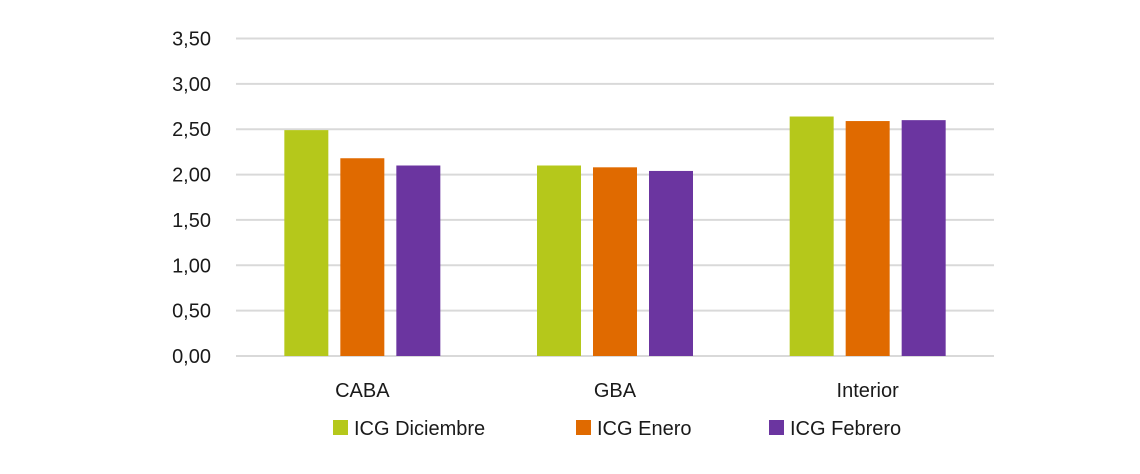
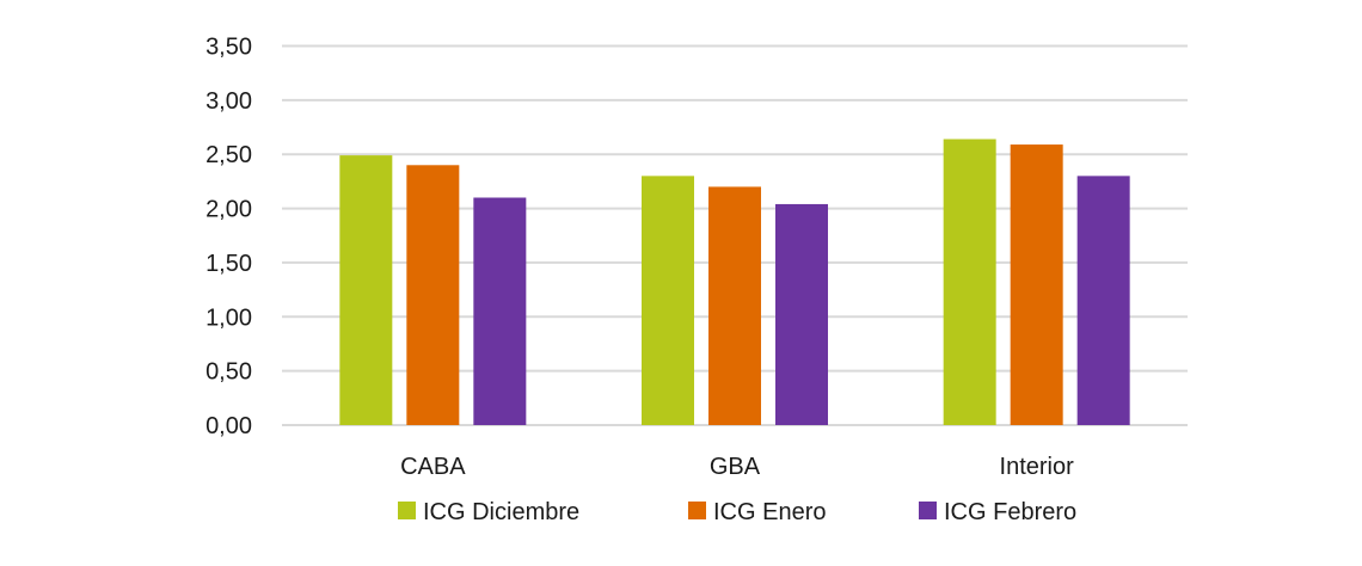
ICG Enero/CABA: 2,2 -> 2,4
ICG Diciembre/GBA: 2,1 -> 2,3
ICG Enero/GBA: 2,1 -> 2,2
ICG Febrero/Interior: 2,6 -> 2,3
